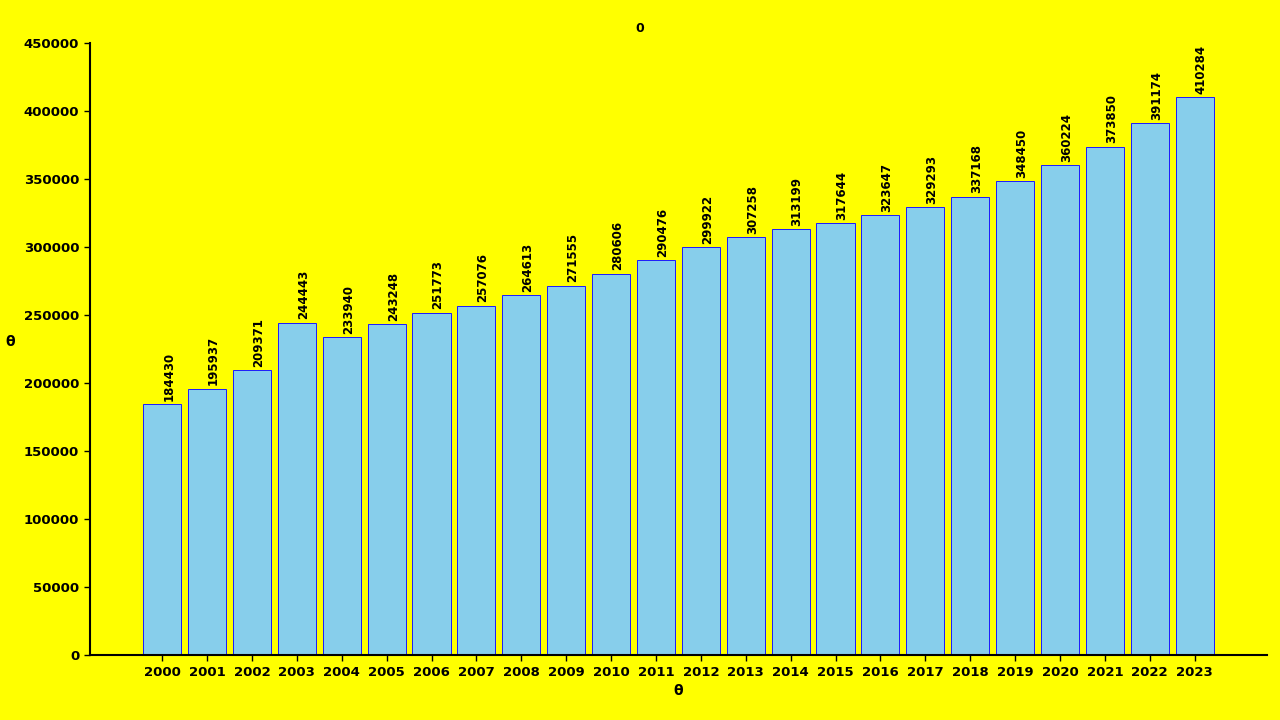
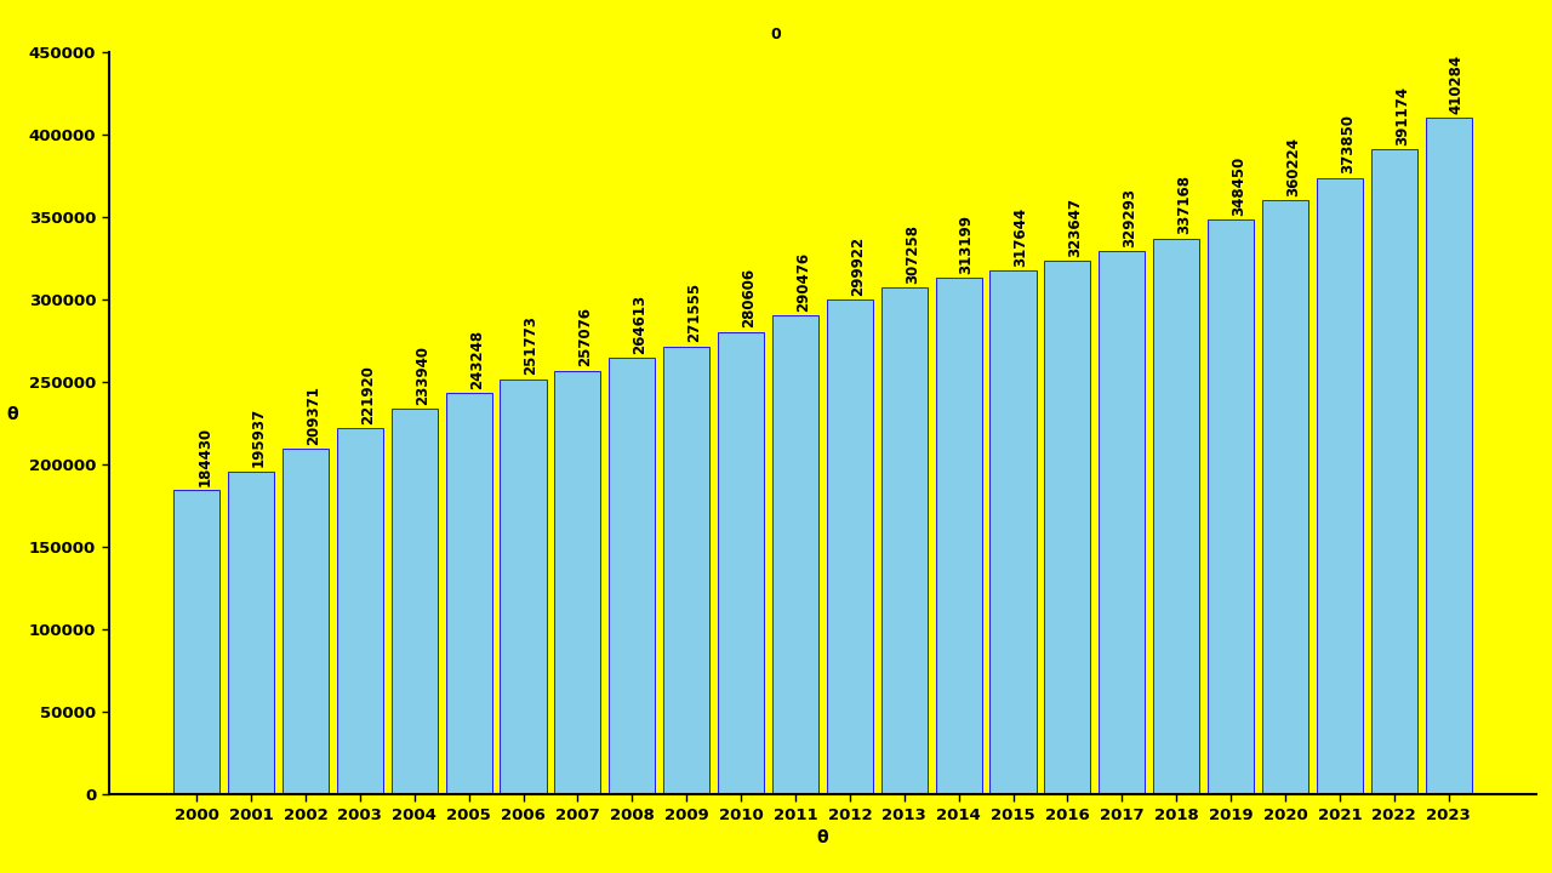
2003: 244443 -> 221920
